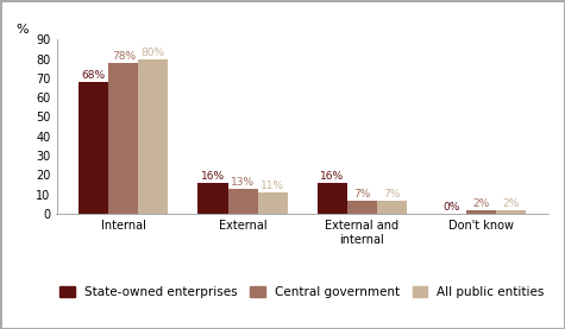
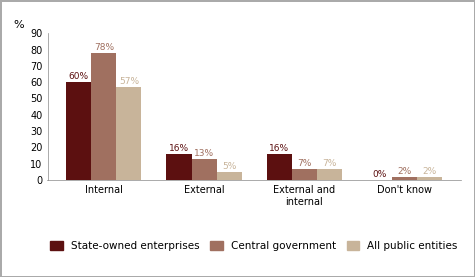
State-owned enterprises/Internal: 68% -> 60%
All public entities/Internal: 80% -> 57%
All public entities/External: 11% -> 5%
